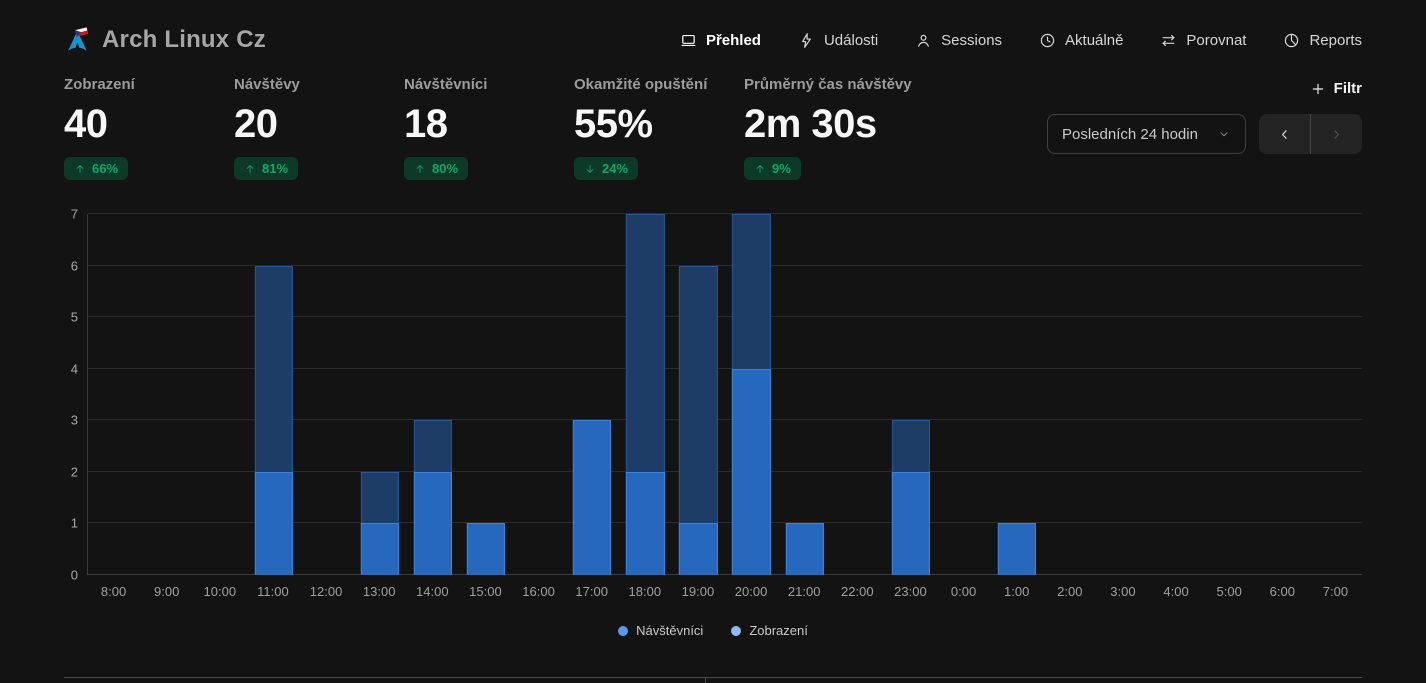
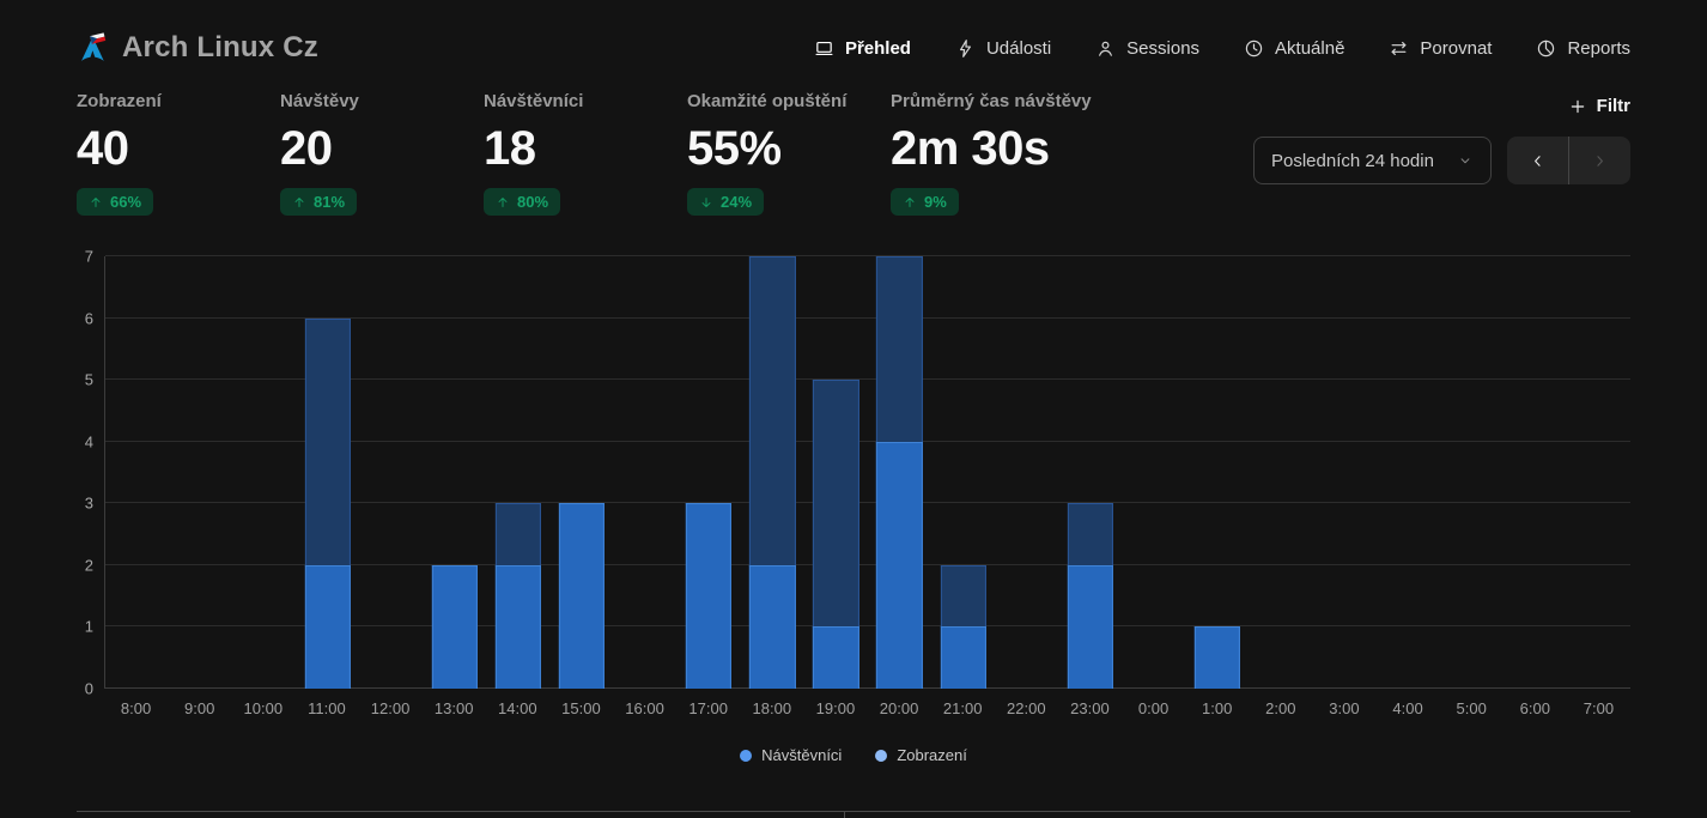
Návštěvníci/13:00: 1 -> 2
Návštěvníci/15:00: 1 -> 3
Zobrazení/19:00: 6 -> 5
Zobrazení/21:00: 1 -> 2
